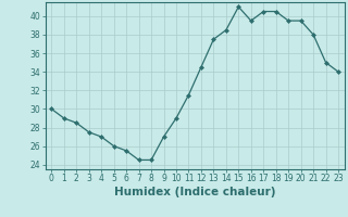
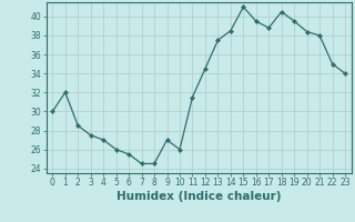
1: 29.0 -> 32.0
10: 29.0 -> 26.0
17: 40.5 -> 38.8
20: 39.5 -> 38.4
